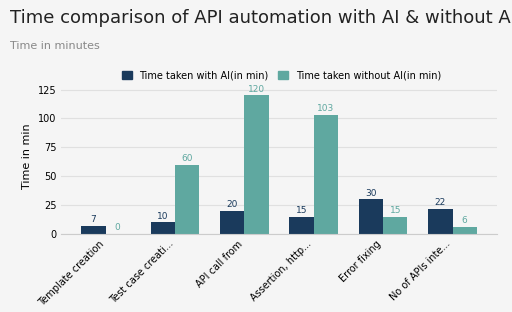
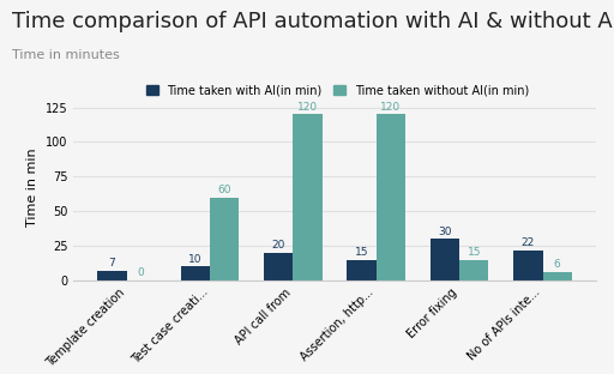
Time taken without AI(in min)/Assertion, http...: 103 -> 120
